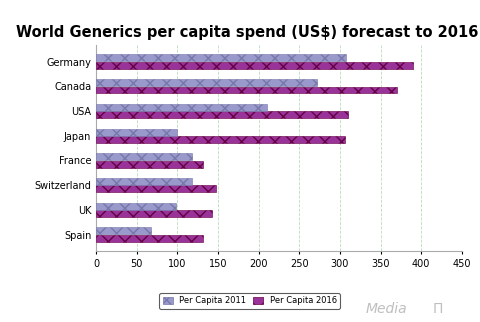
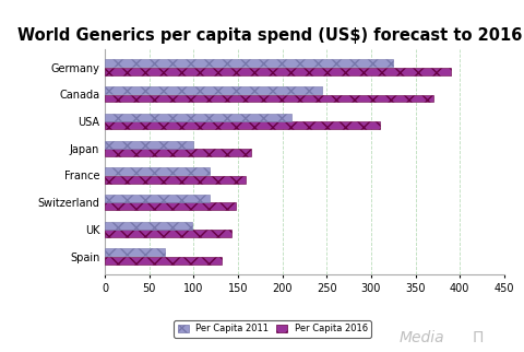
Per Capita 2011/Germany: 308 -> 325
Per Capita 2011/Canada: 272 -> 245
Per Capita 2016/Japan: 306 -> 165
Per Capita 2016/France: 132 -> 158
